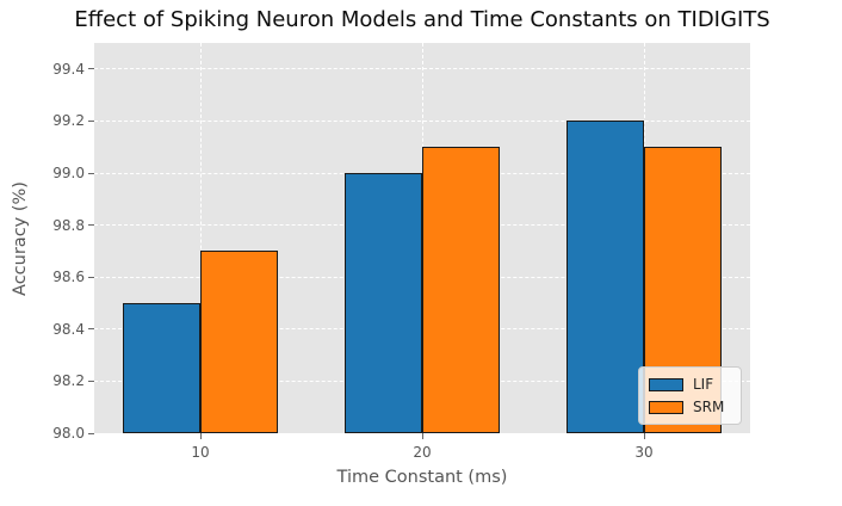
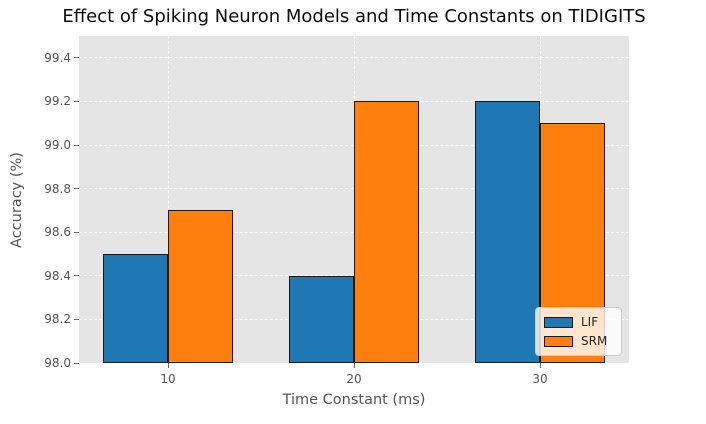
LIF/20: 99.0 -> 98.4
SRM/20: 99.1 -> 99.2
